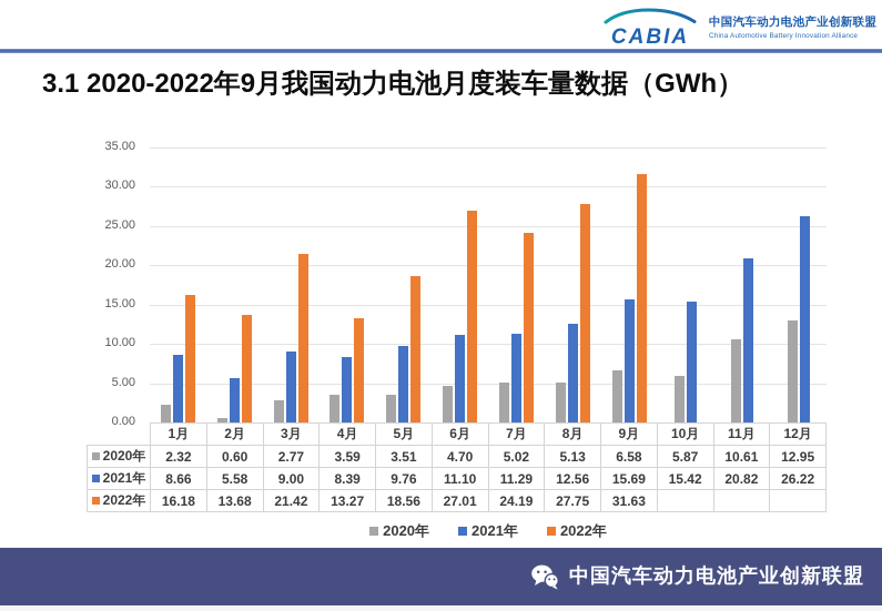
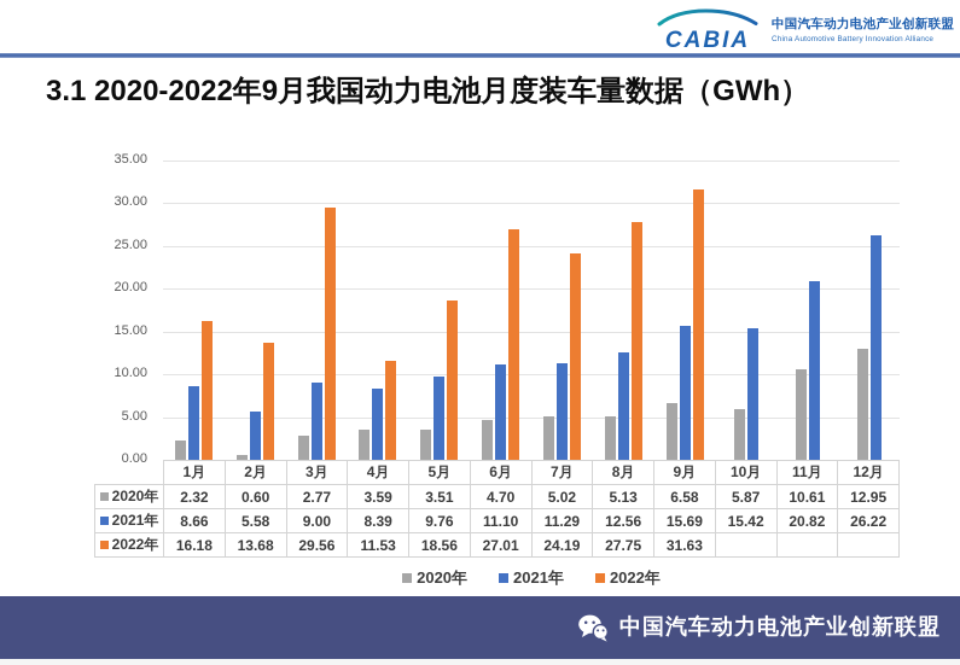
2022年/3月: 21.42 -> 29.56
2022年/4月: 13.27 -> 11.53
